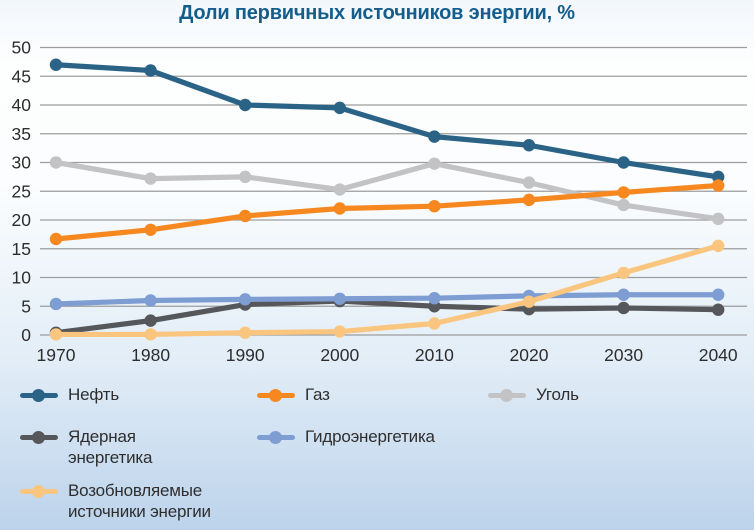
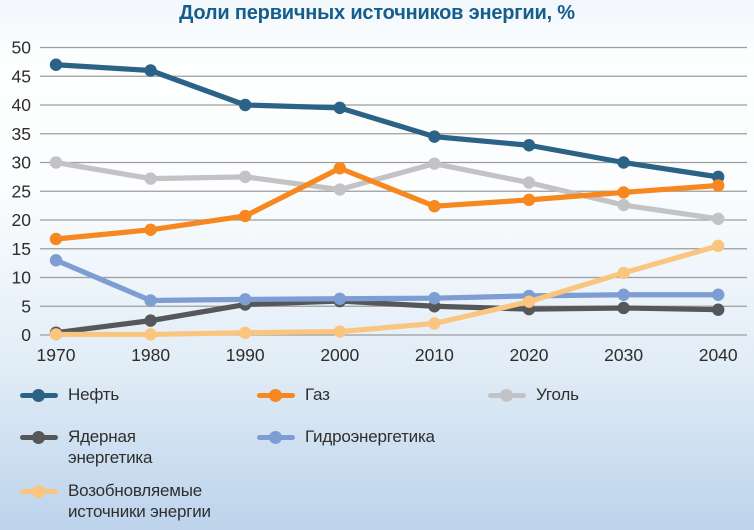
Гидроэнергетика/1970: 5 -> 13
Газ/2000: 22 -> 29
